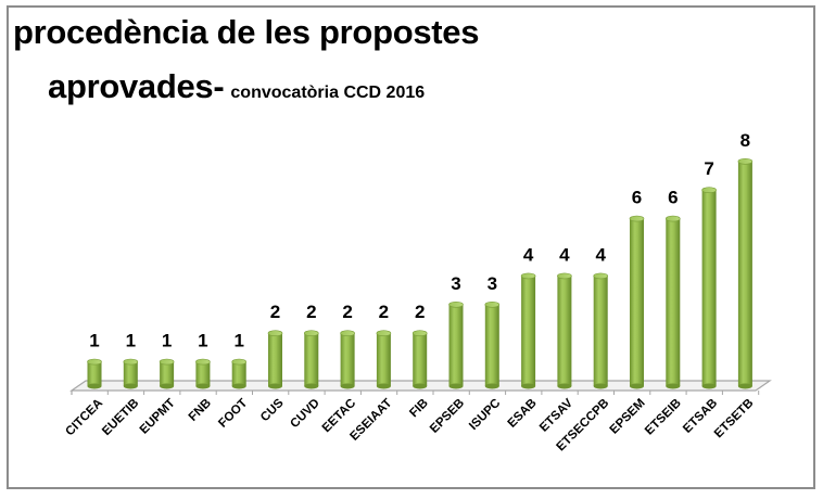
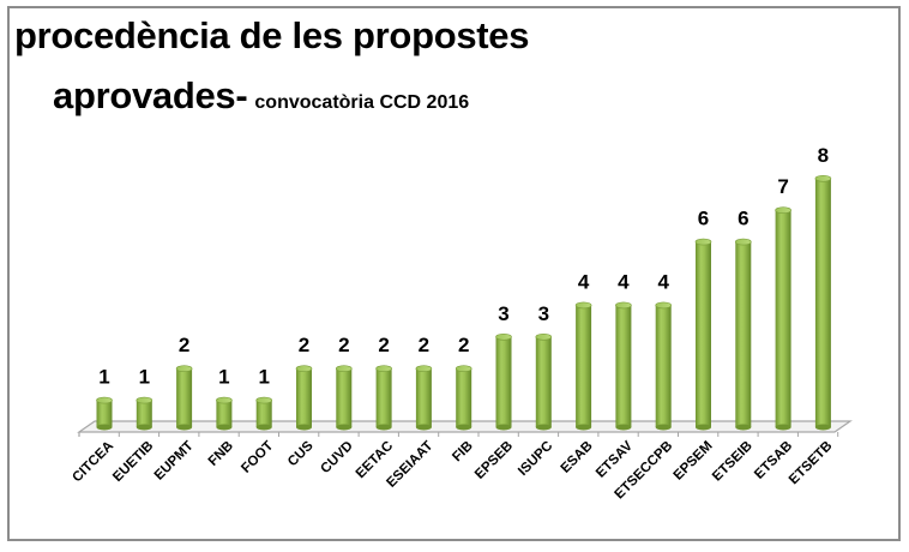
EUPMT: 1 -> 2
